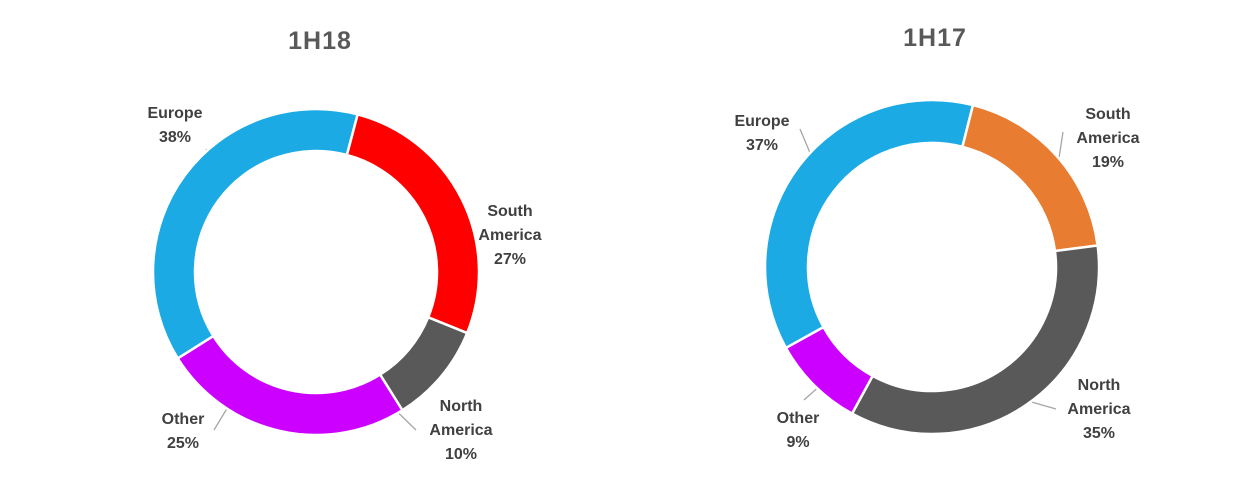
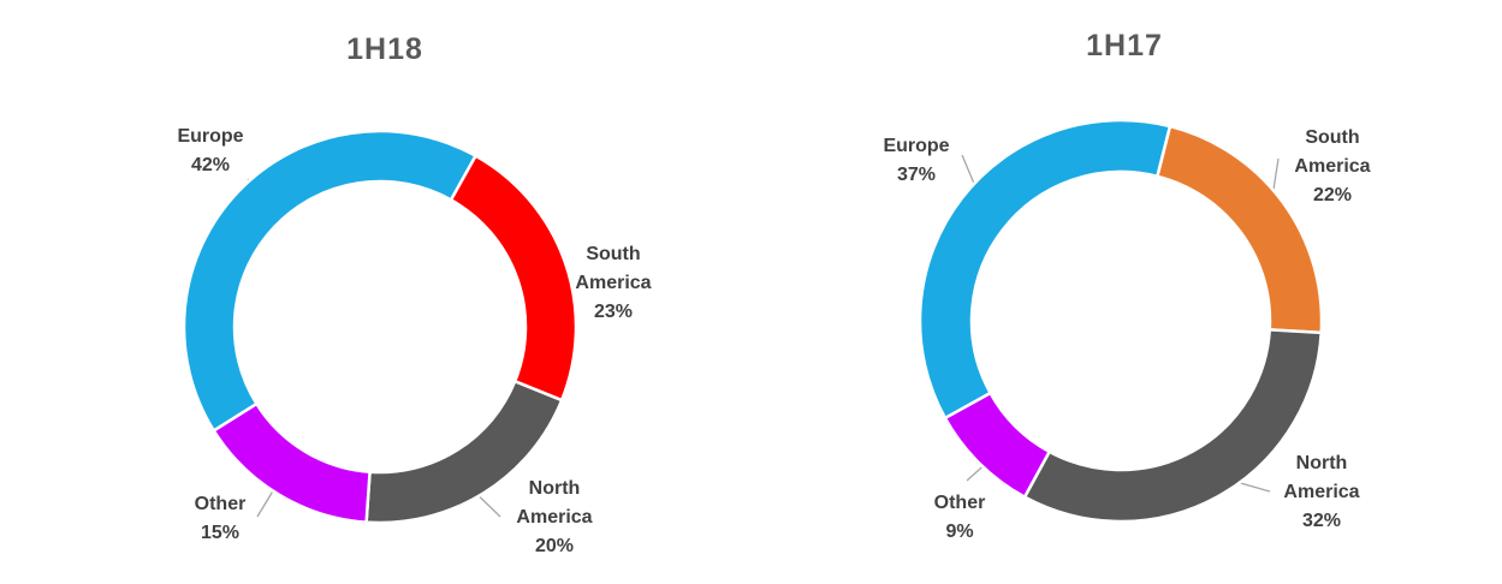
1H18/Europe: 38% -> 42%
1H18/South America: 27% -> 23%
1H18/North America: 10% -> 20%
1H18/Other: 25% -> 15%
1H17/South America: 19% -> 22%
1H17/North America: 35% -> 32%
